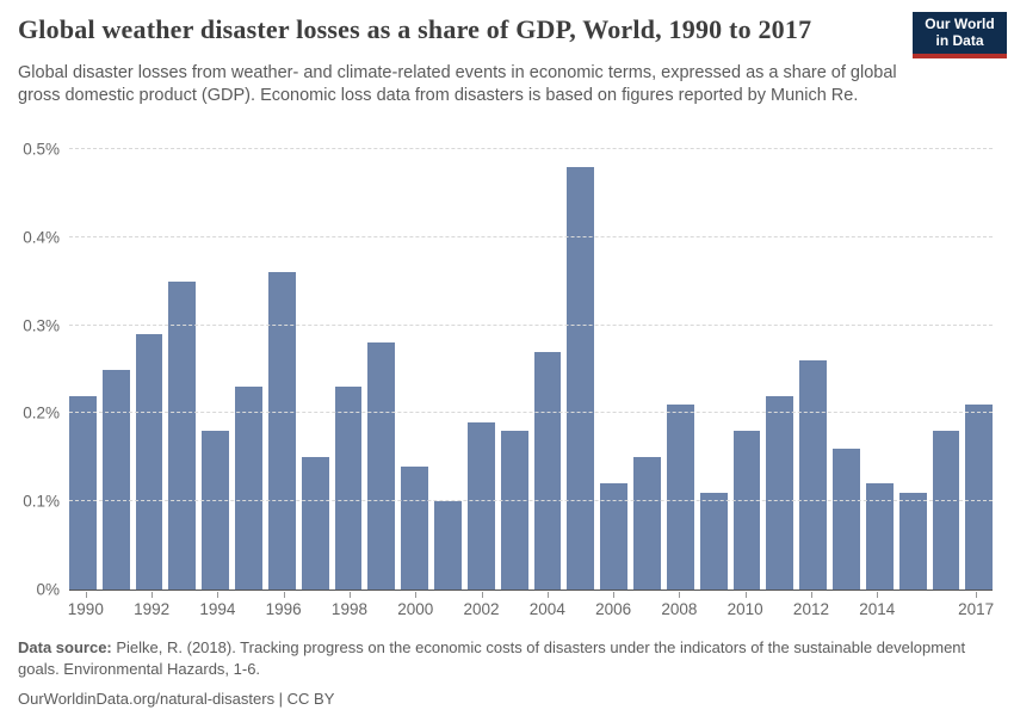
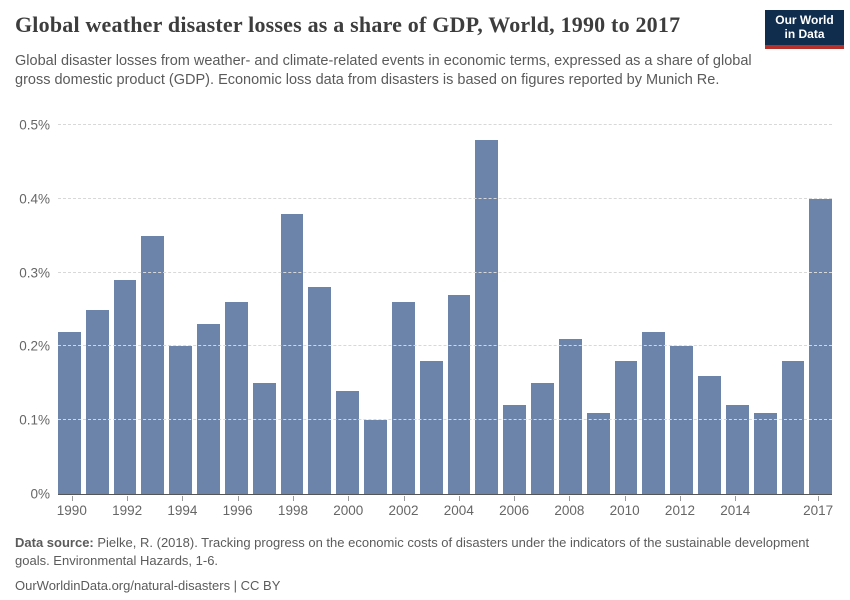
1994: 0.18% -> 0.20%
1996: 0.36% -> 0.26%
1998: 0.23% -> 0.38%
2002: 0.19% -> 0.26%
2012: 0.26% -> 0.20%
2017: 0.21% -> 0.40%
